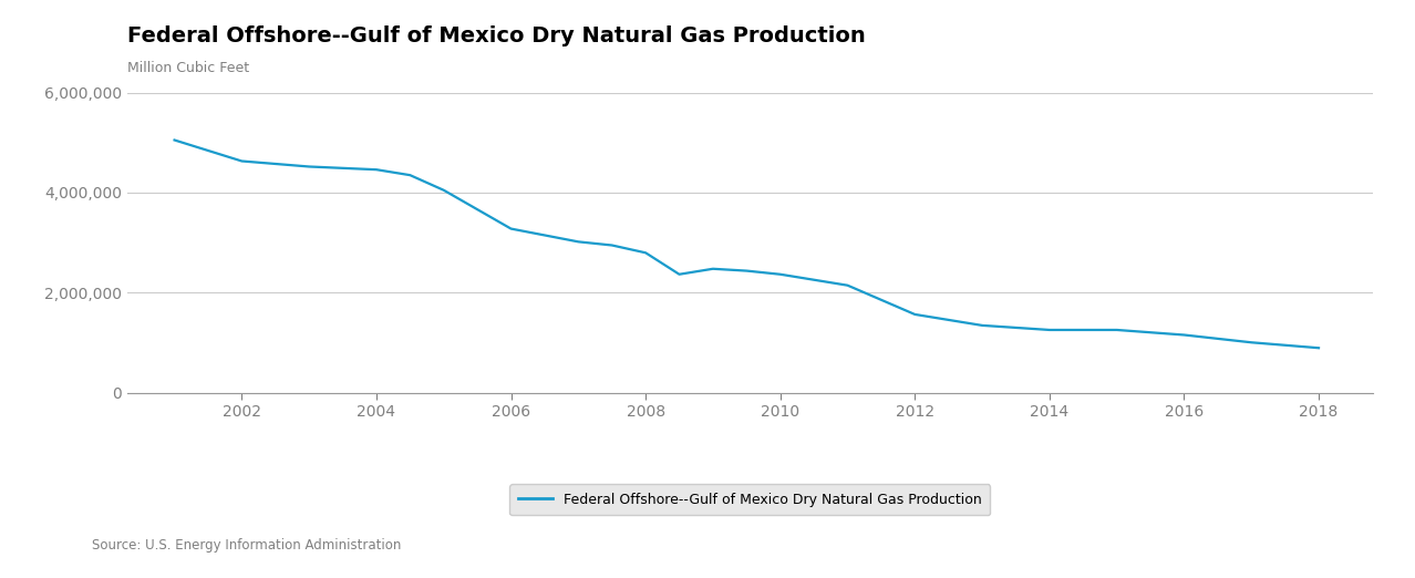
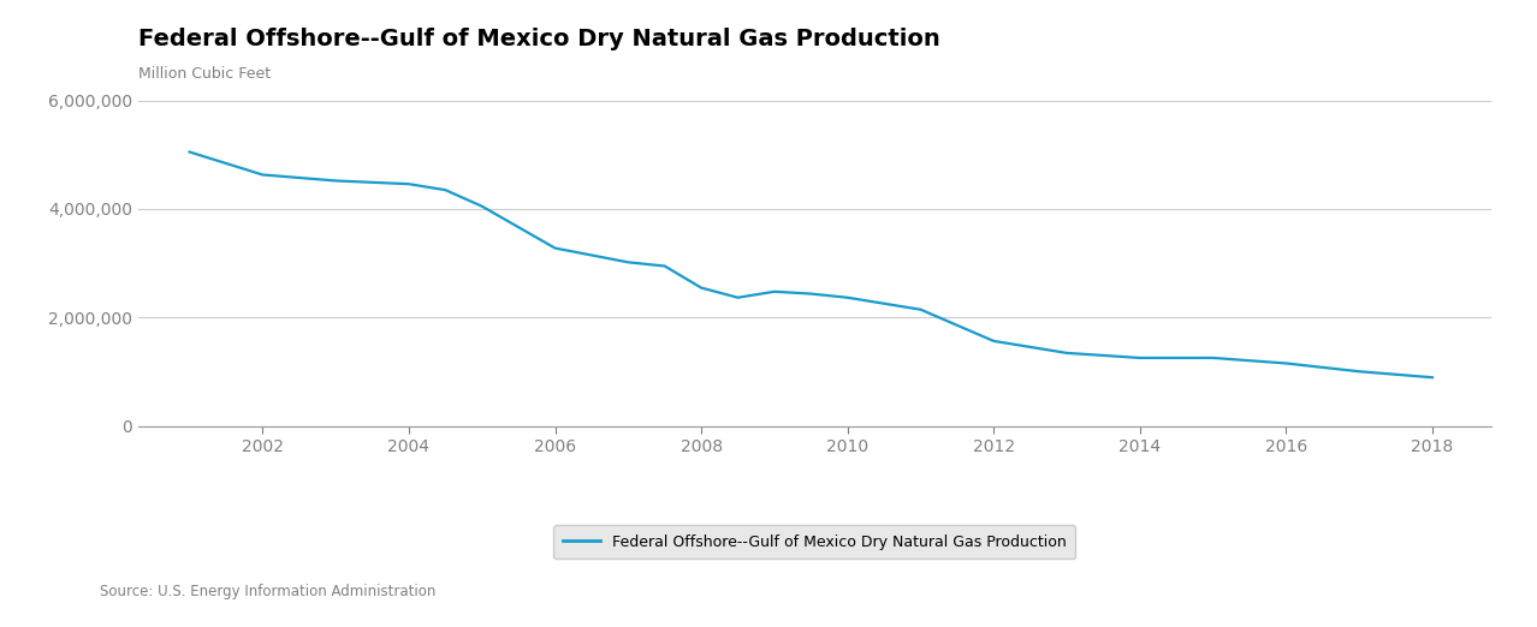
2008: 2,800,000 -> 2,550,000
